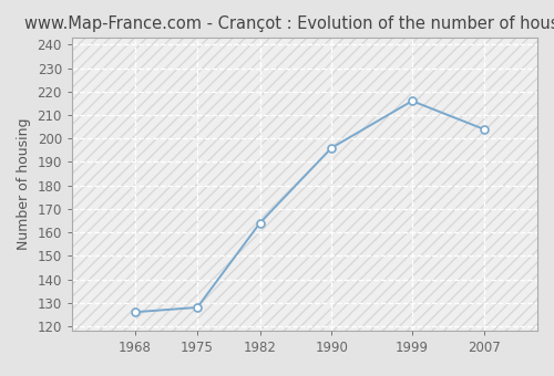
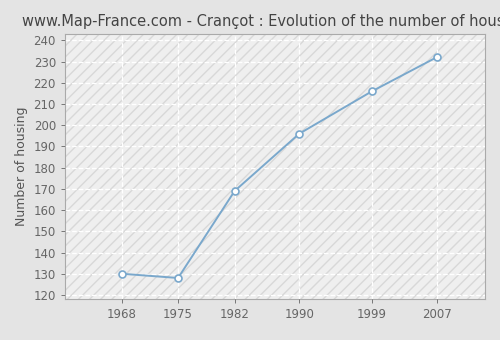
1968: 126 -> 130
1982: 164 -> 169
2007: 204 -> 232
